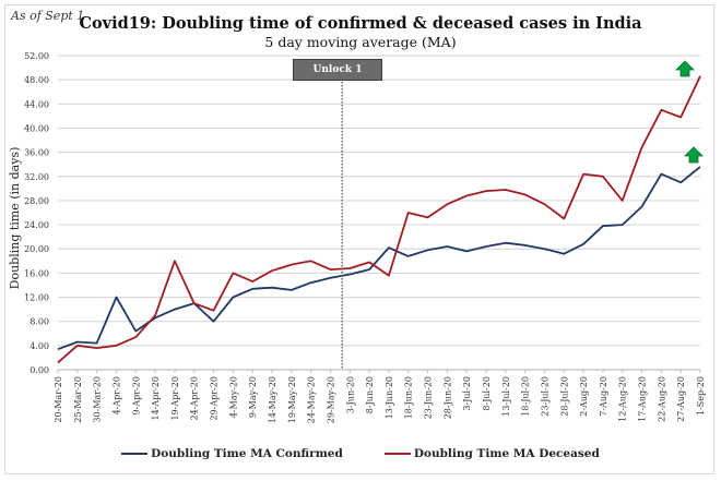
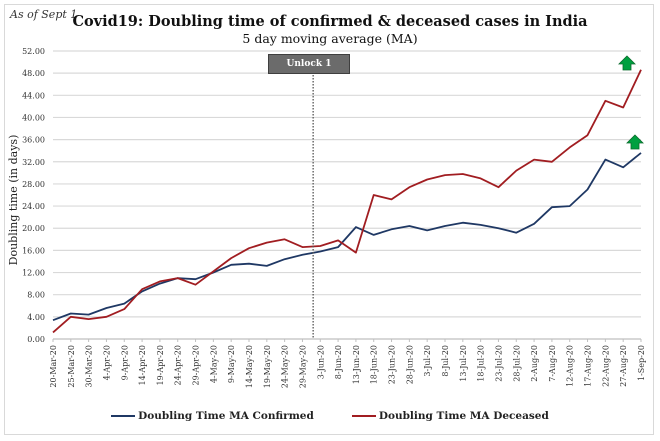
Doubling Time MA Confirmed/4-Apr-20: 12 -> 6
Doubling Time MA Deceased/19-Apr-20: 18 -> 10
Doubling Time MA Confirmed/29-Apr-20: 8 -> 11
Doubling Time MA Deceased/4-May-20: 16 -> 12
Doubling Time MA Deceased/28-Jul-20: 25 -> 30
Doubling Time MA Deceased/12-Aug-20: 28 -> 35
